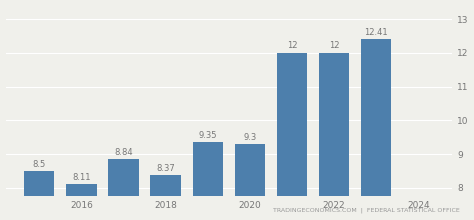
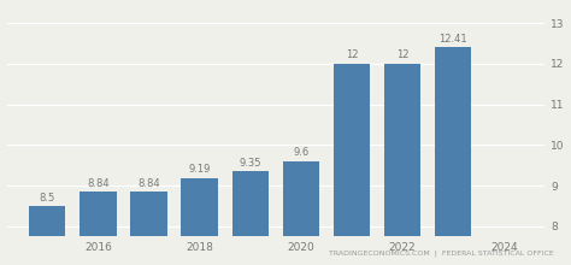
2016: 8.11 -> 8.84
2018: 8.37 -> 9.19
2020: 9.3 -> 9.6
